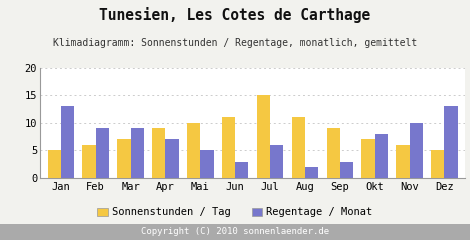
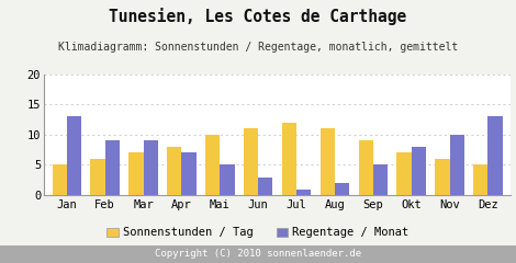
Sonnenstunden / Tag/Apr: 9 -> 8
Sonnenstunden / Tag/Jul: 15 -> 12
Regentage / Monat/Jul: 6 -> 1
Regentage / Monat/Sep: 3 -> 5
